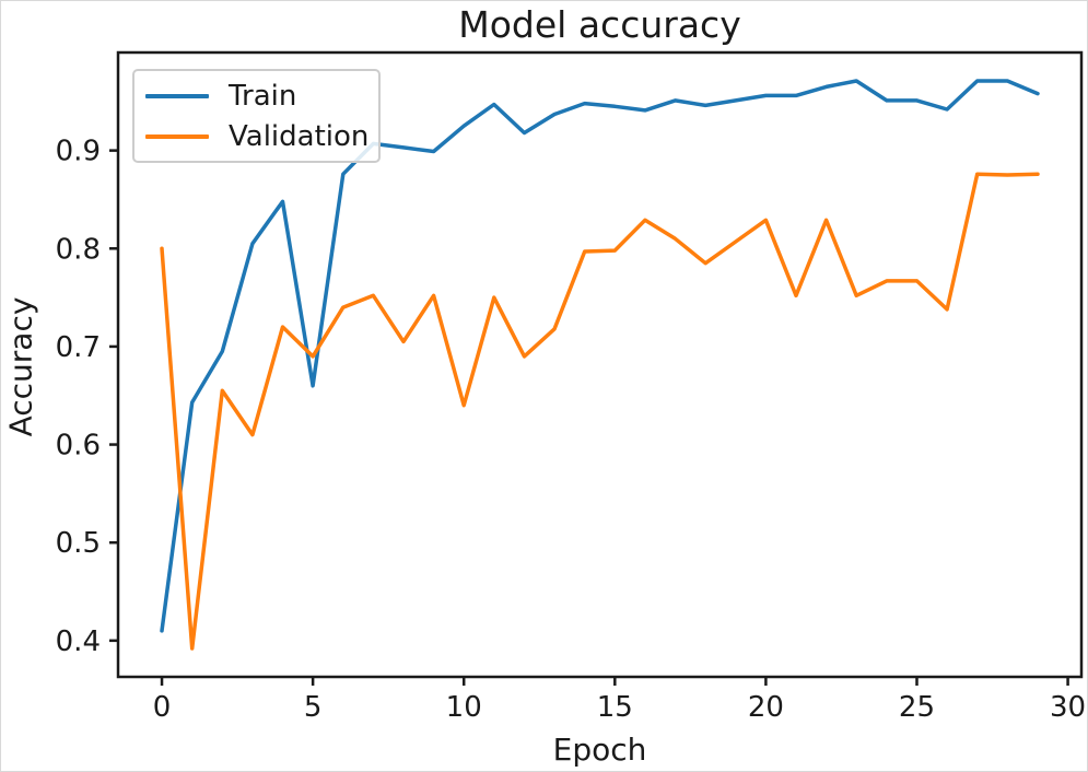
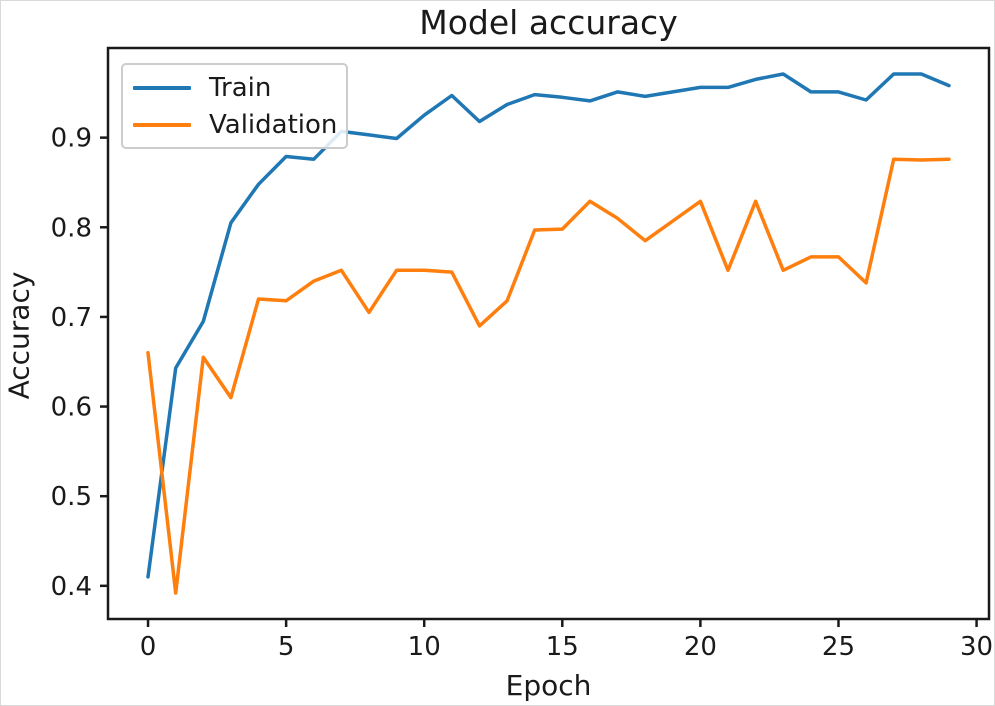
Validation/0: 0.80 -> 0.66
Train/5: 0.66 -> 0.88
Validation/5: 0.69 -> 0.72
Validation/10: 0.64 -> 0.75
